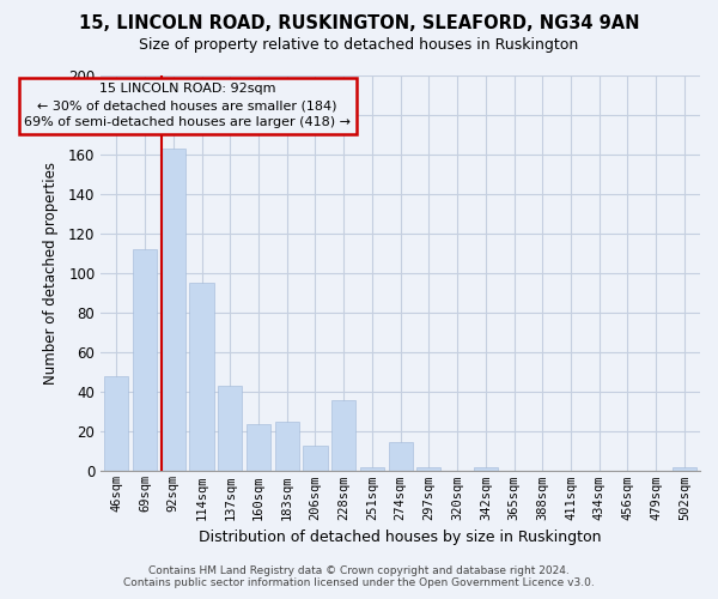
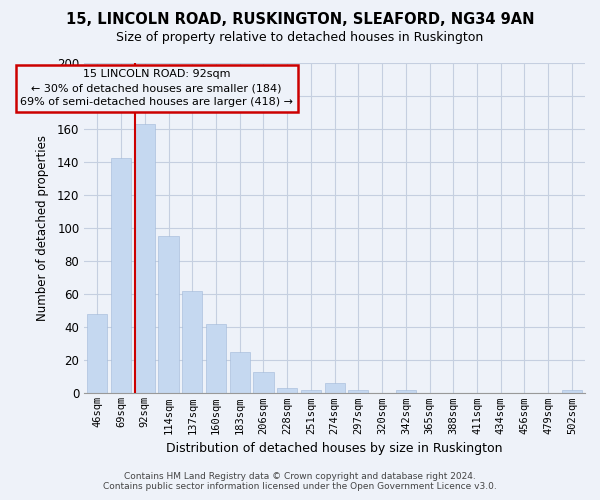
69sqm: 112 -> 142
137sqm: 43 -> 62
160sqm: 24 -> 42
228sqm: 36 -> 3
274sqm: 15 -> 6
